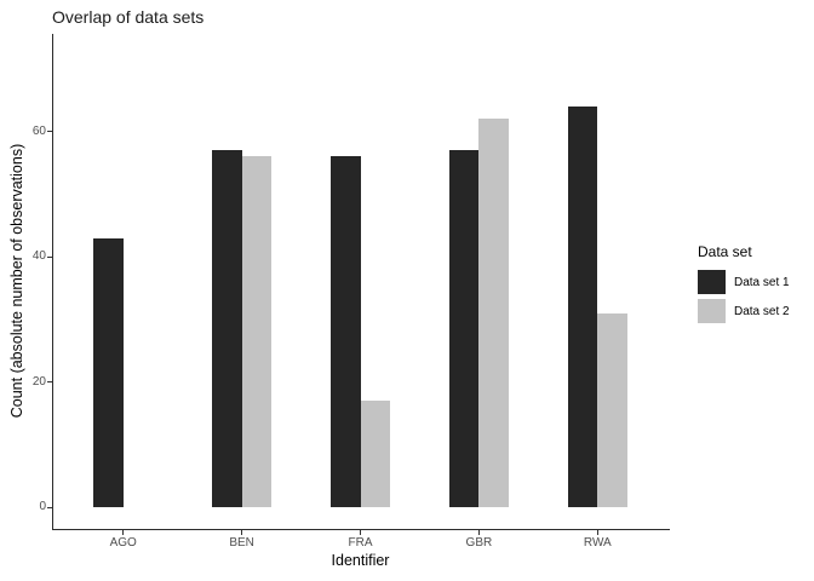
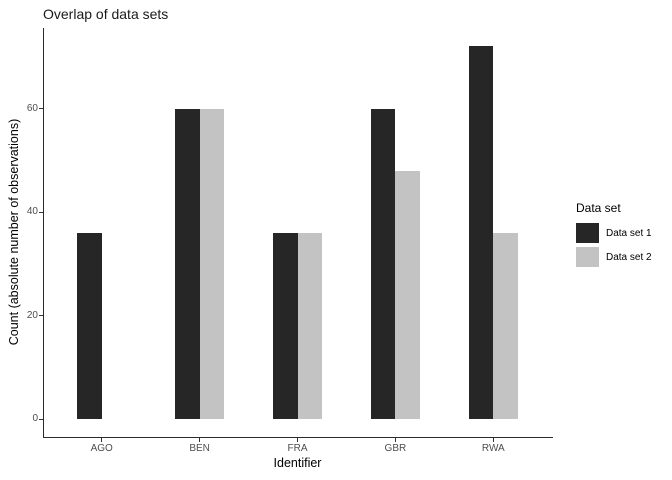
Data set 1/AGO: 43 -> 36
Data set 1/BEN: 57 -> 60
Data set 2/BEN: 56 -> 60
Data set 1/FRA: 56 -> 36
Data set 2/FRA: 17 -> 36
Data set 1/GBR: 57 -> 60
Data set 2/GBR: 62 -> 48
Data set 1/RWA: 64 -> 72
Data set 2/RWA: 31 -> 36
